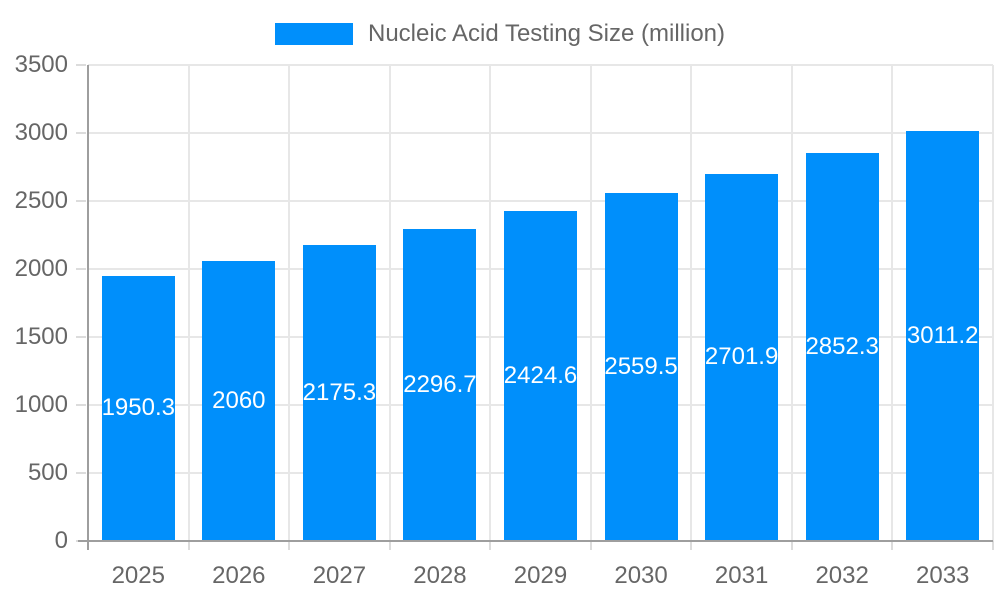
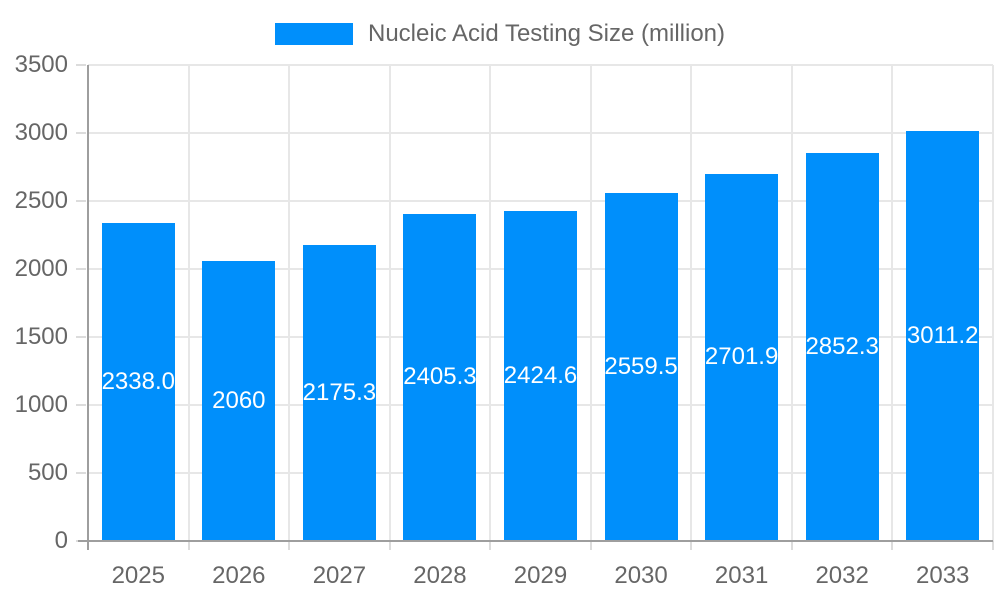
2025: 1950.3 -> 2338.0
2028: 2296.7 -> 2405.3
